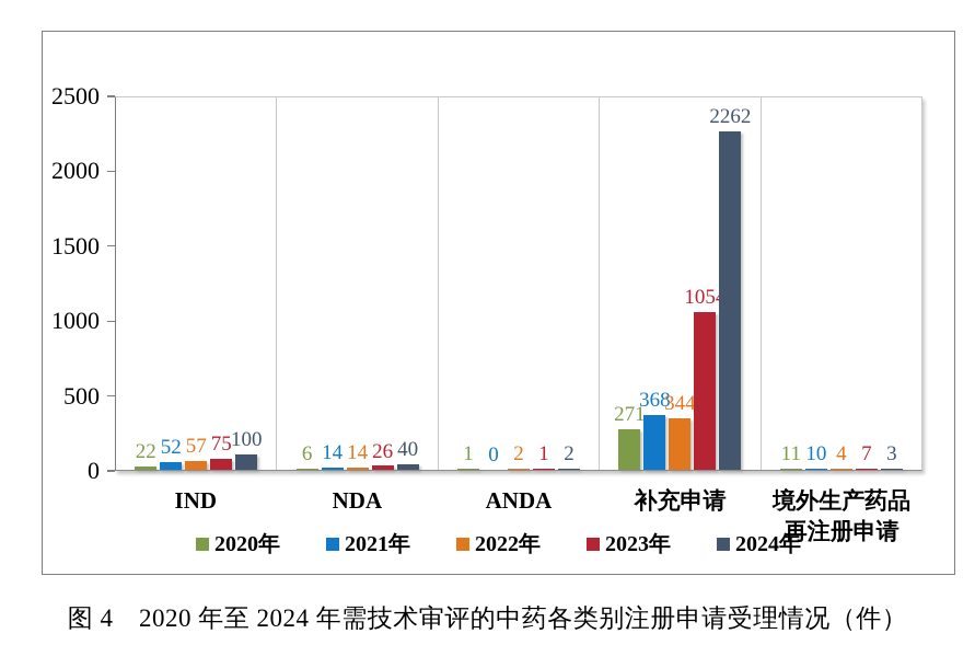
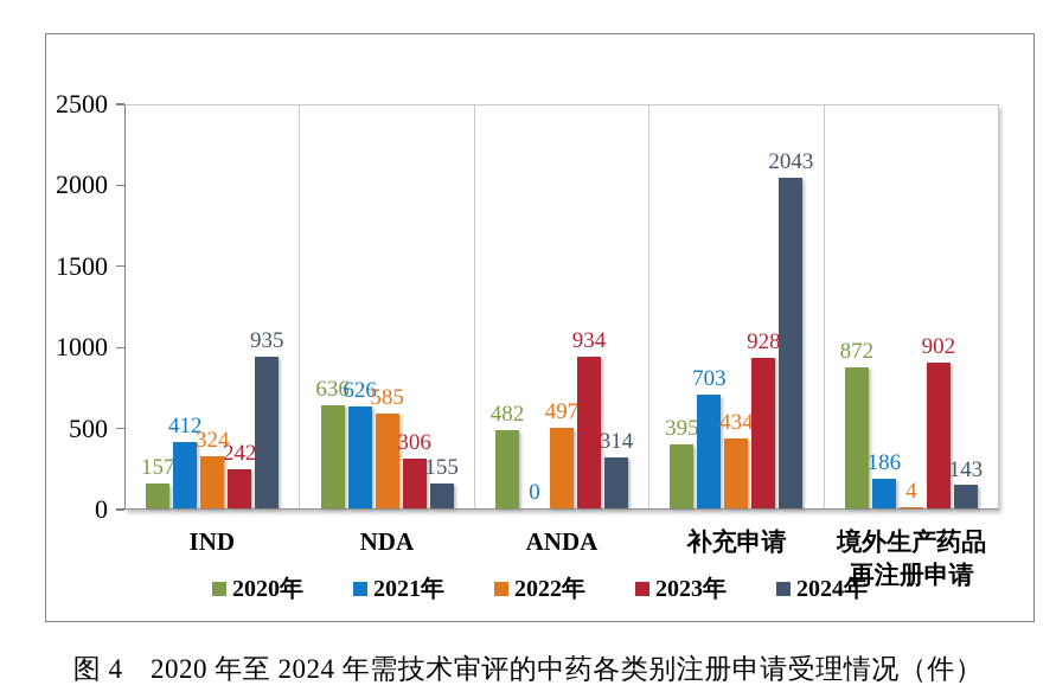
2020年/IND: 22 -> 157
2021年/IND: 52 -> 412
2022年/IND: 57 -> 324
2023年/IND: 75 -> 242
2024年/IND: 100 -> 935
2020年/NDA: 6 -> 636
2021年/NDA: 14 -> 626
2022年/NDA: 14 -> 585
2023年/NDA: 26 -> 306
2024年/NDA: 40 -> 155
2020年/ANDA: 1 -> 482
2022年/ANDA: 2 -> 497
2023年/ANDA: 1 -> 934
2024年/ANDA: 2 -> 314
2020年/补充申请: 271 -> 395
2021年/补充申请: 368 -> 703
2022年/补充申请: 344 -> 434
2023年/补充申请: 1054 -> 928
2024年/补充申请: 2262 -> 2043
2020年/境外生产药品 再注册申请: 11 -> 872
2021年/境外生产药品 再注册申请: 10 -> 186
2023年/境外生产药品 再注册申请: 7 -> 902
2024年/境外生产药品 再注册申请: 3 -> 143
